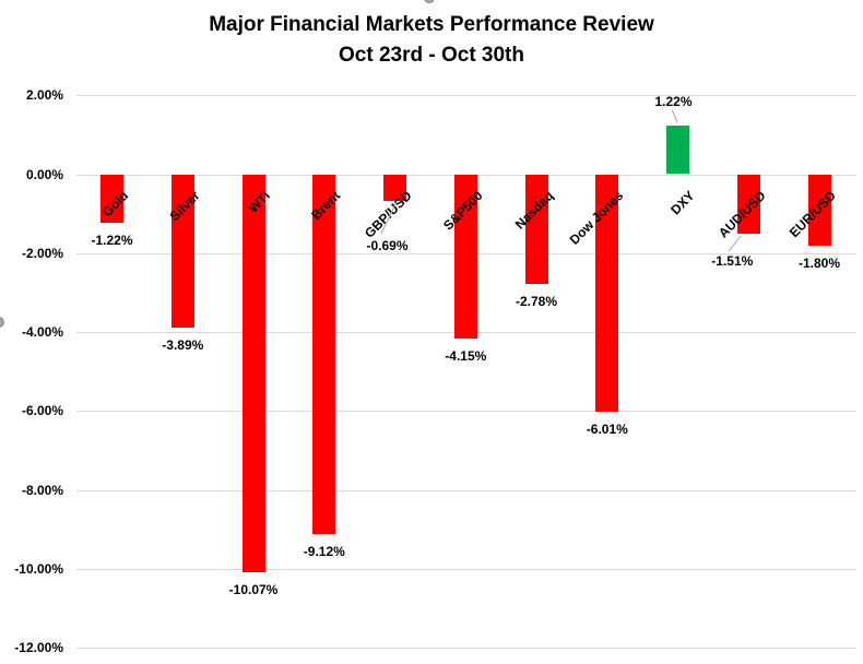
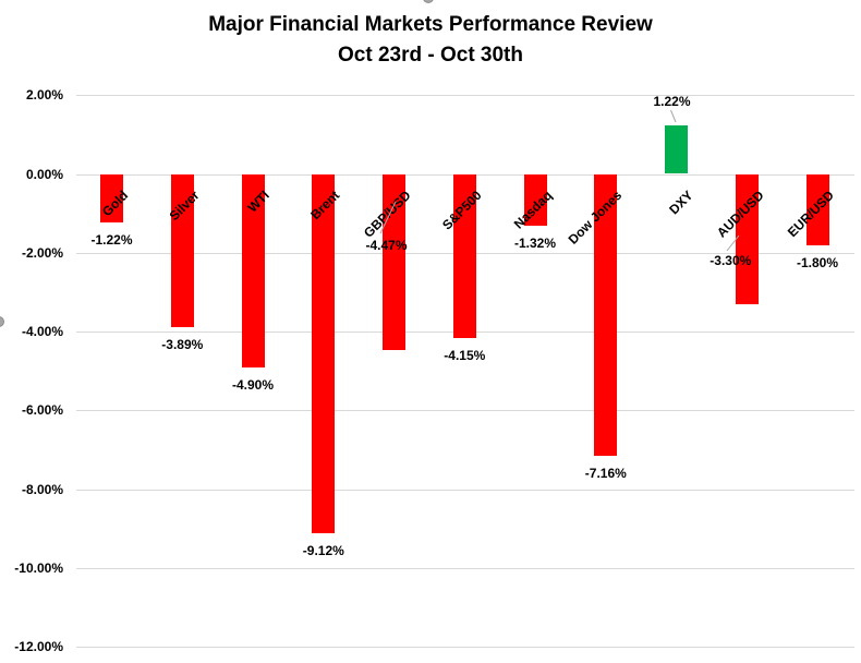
WTI: -10.07% -> -4.90%
GBP/USD: -0.69% -> -4.47%
Nasdaq: -2.78% -> -1.32%
Dow Jones: -6.01% -> -7.16%
AUD/USD: -1.51% -> -3.30%
